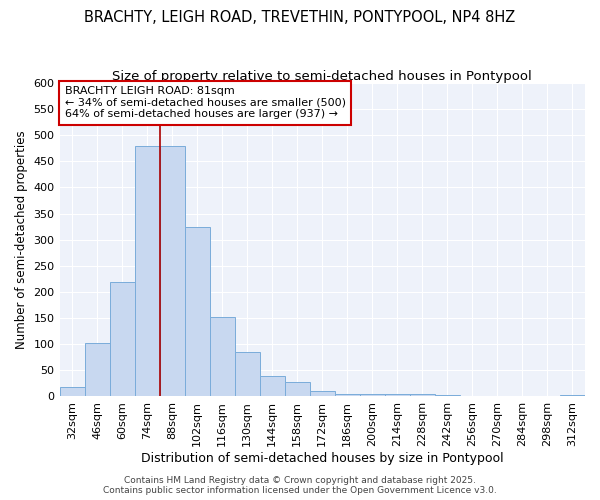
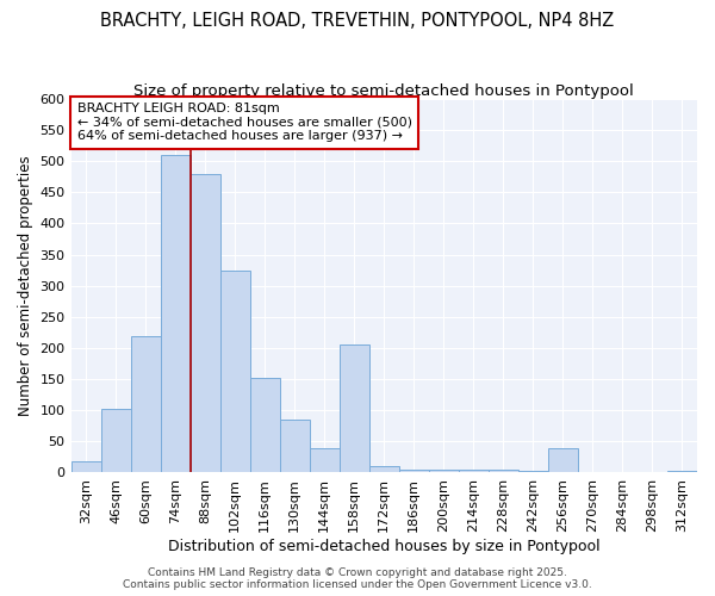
74sqm: 480 -> 510
158sqm: 27 -> 206
256sqm: 1 -> 40
